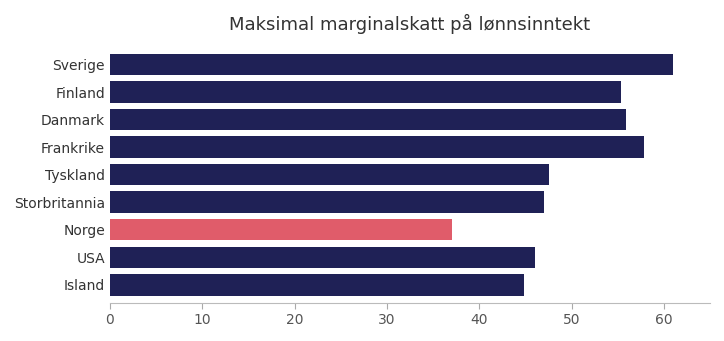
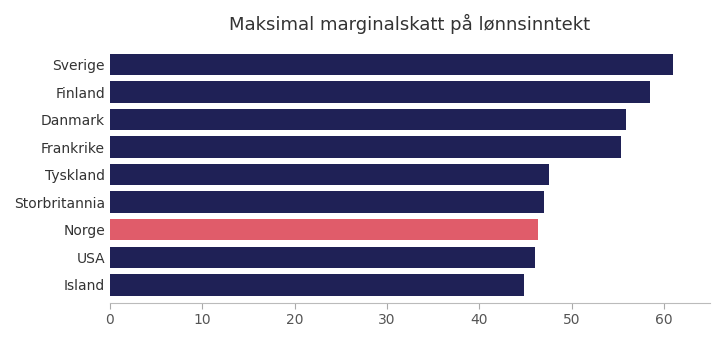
Finland: 55.4 -> 58.5
Frankrike: 57.8 -> 55.4
Norge: 37.0 -> 46.4
